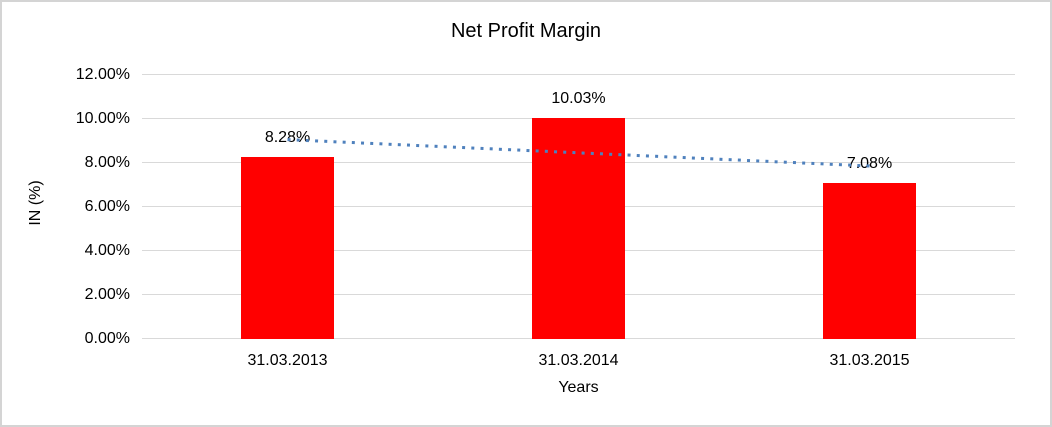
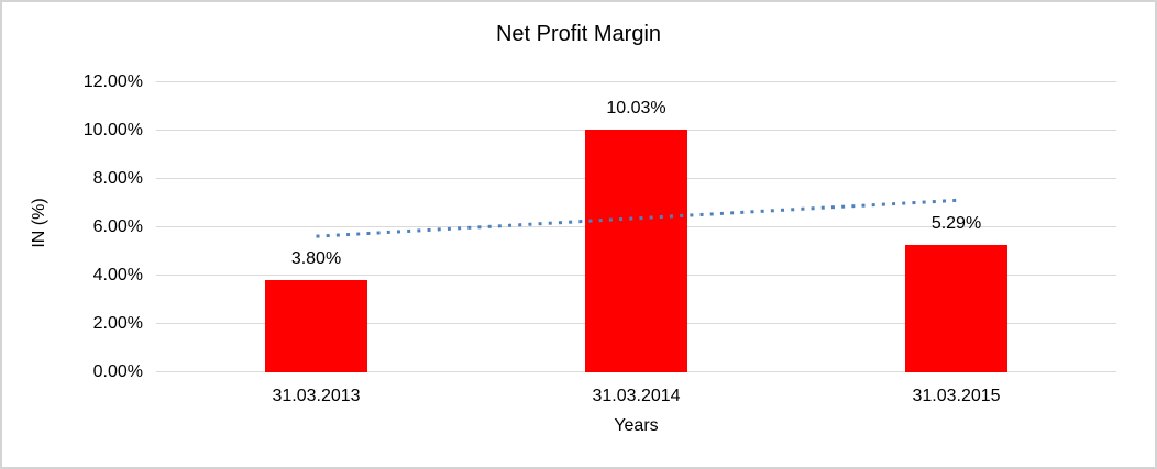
31.03.2013: 8.28% -> 3.80%
31.03.2015: 7.08% -> 5.29%
